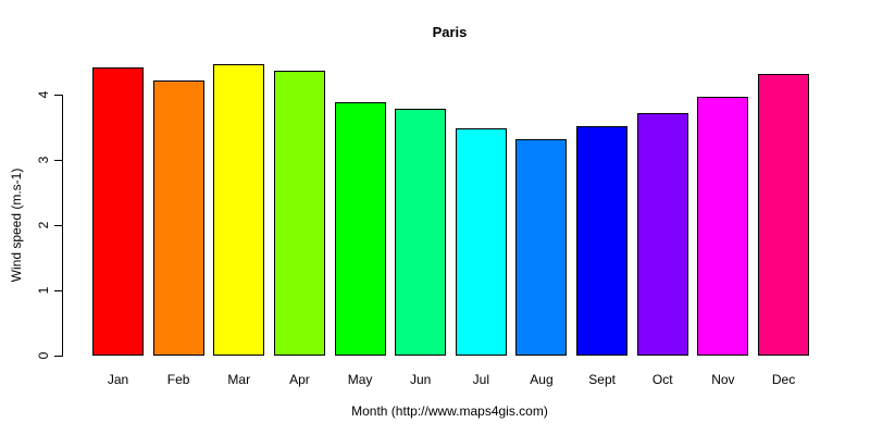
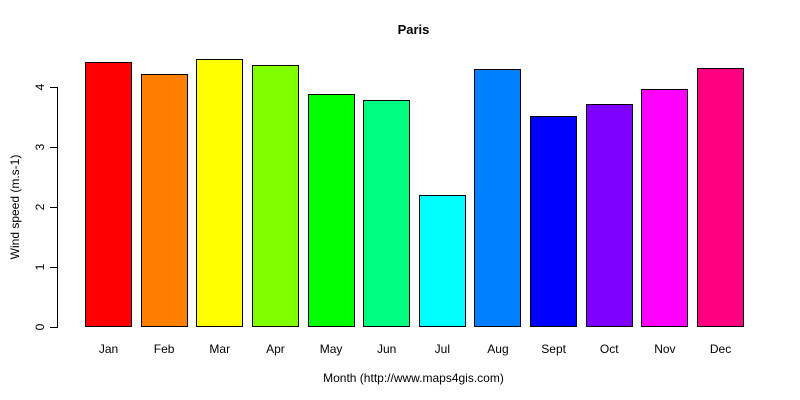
Jul: 3.5 -> 2.2
Aug: 3.3 -> 4.3
